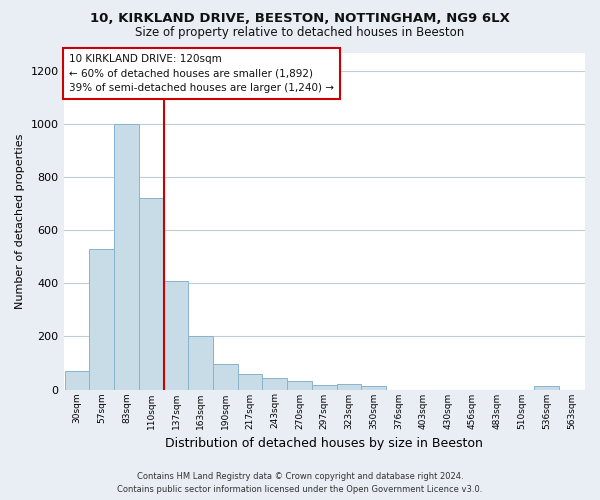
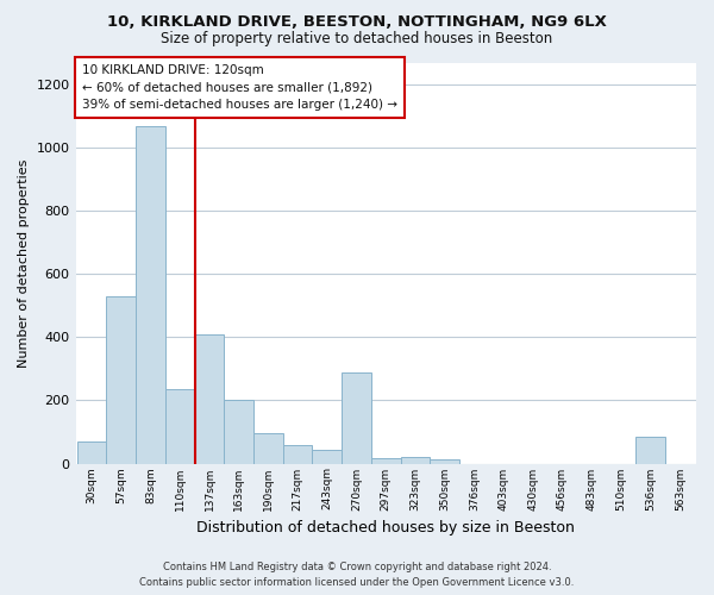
83sqm: 1000 -> 1070
110sqm: 720 -> 235
270sqm: 33 -> 290
536sqm: 15 -> 85
